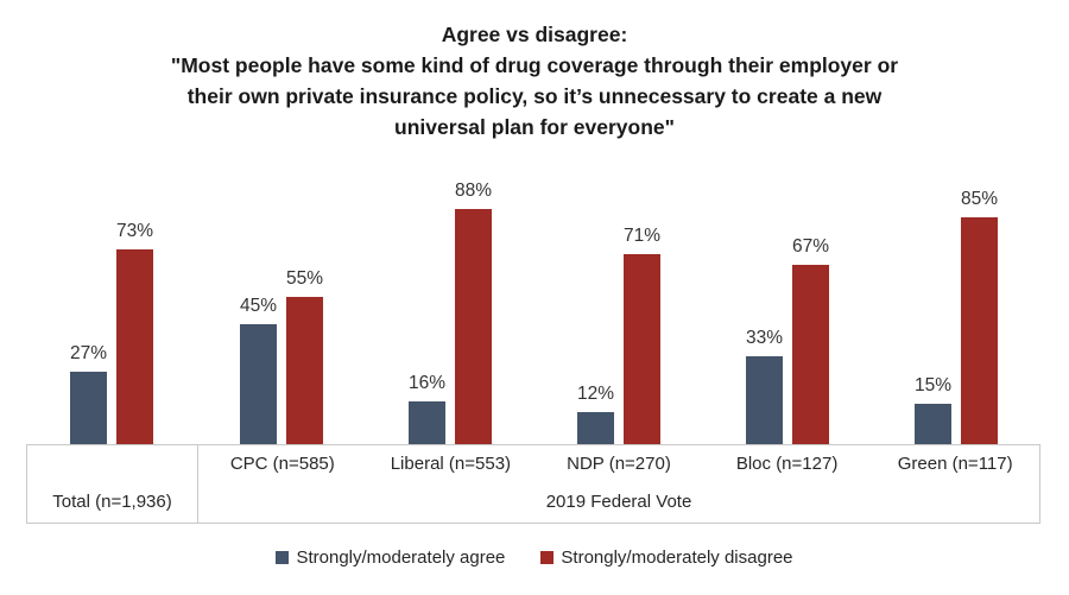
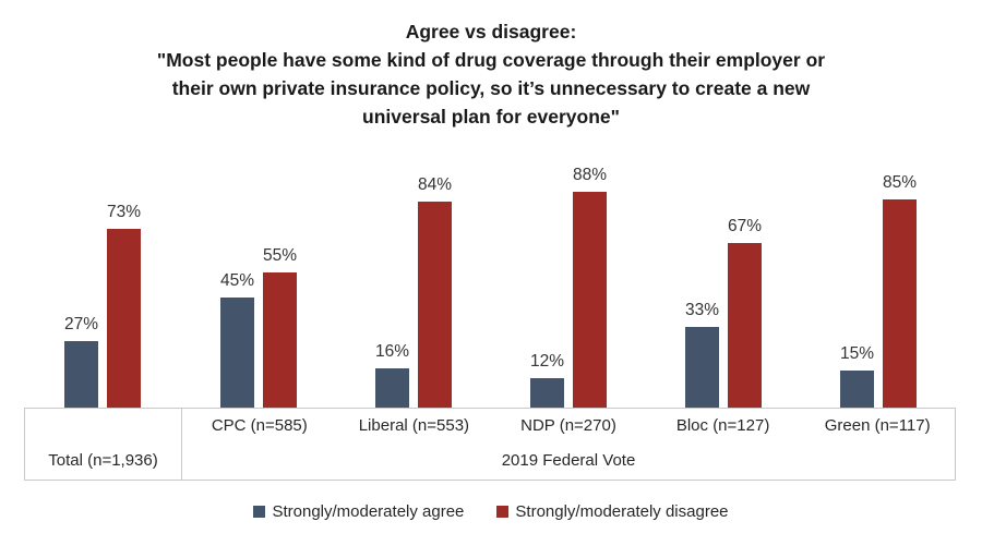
Strongly/moderately disagree/Liberal (n=553): 88% -> 84%
Strongly/moderately disagree/NDP (n=270): 71% -> 88%
